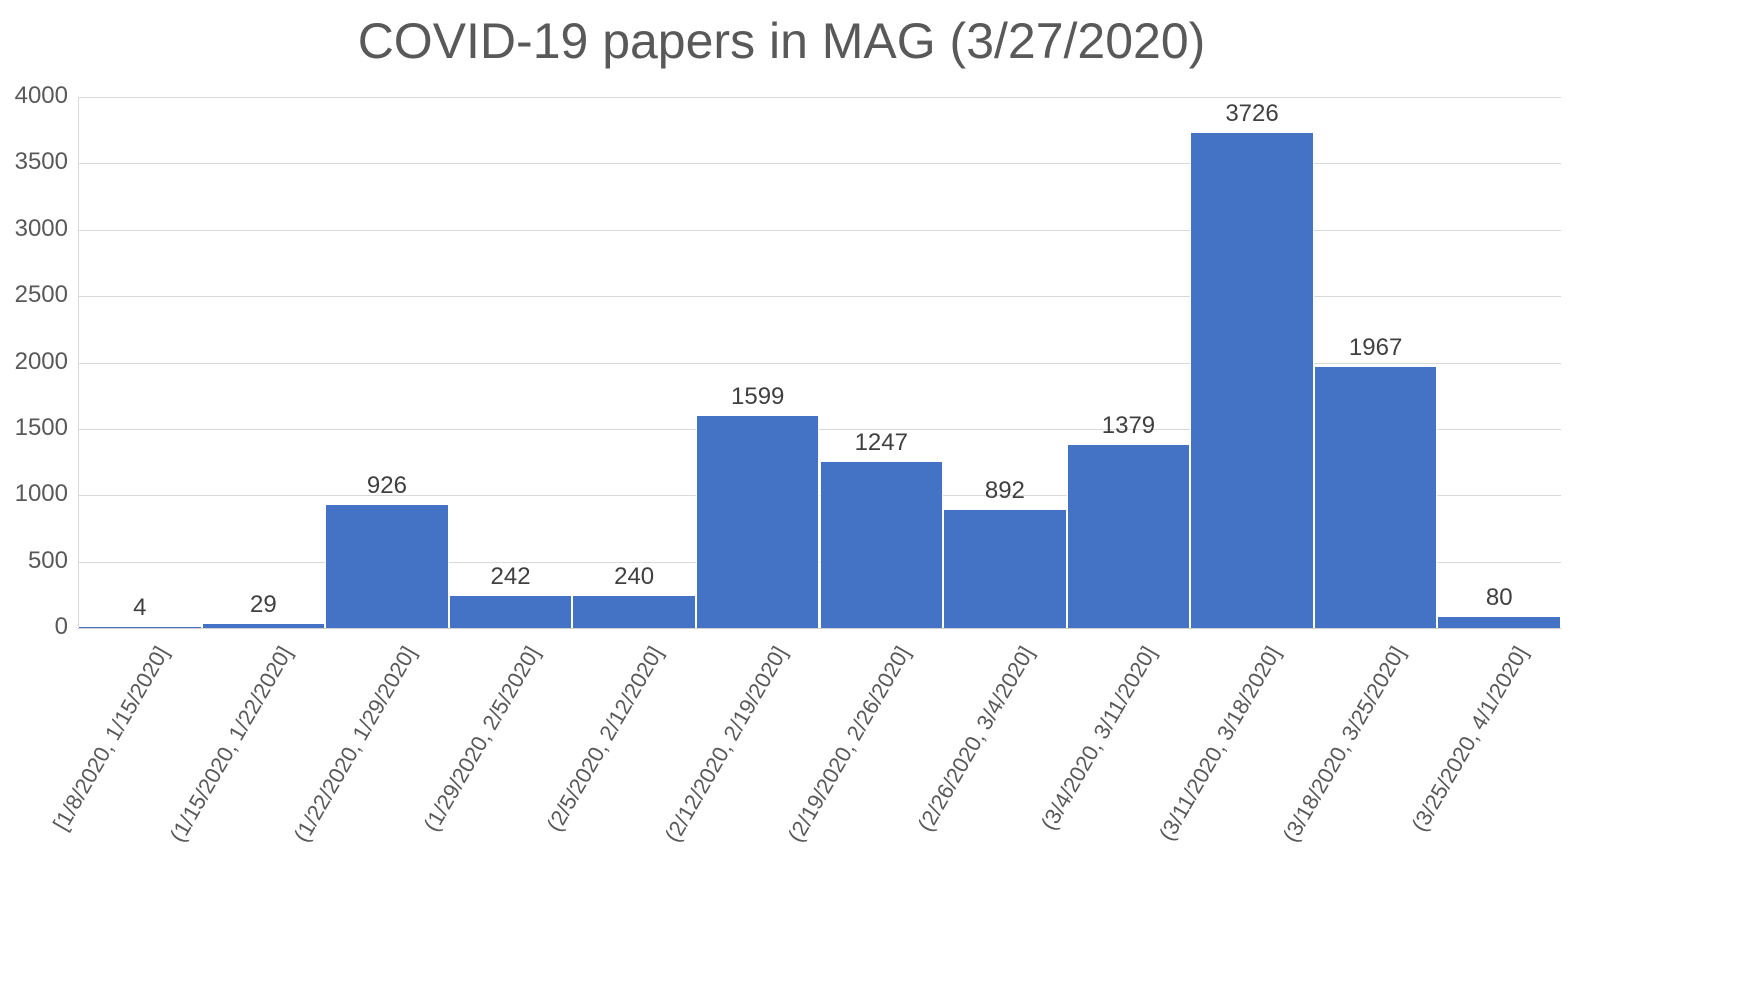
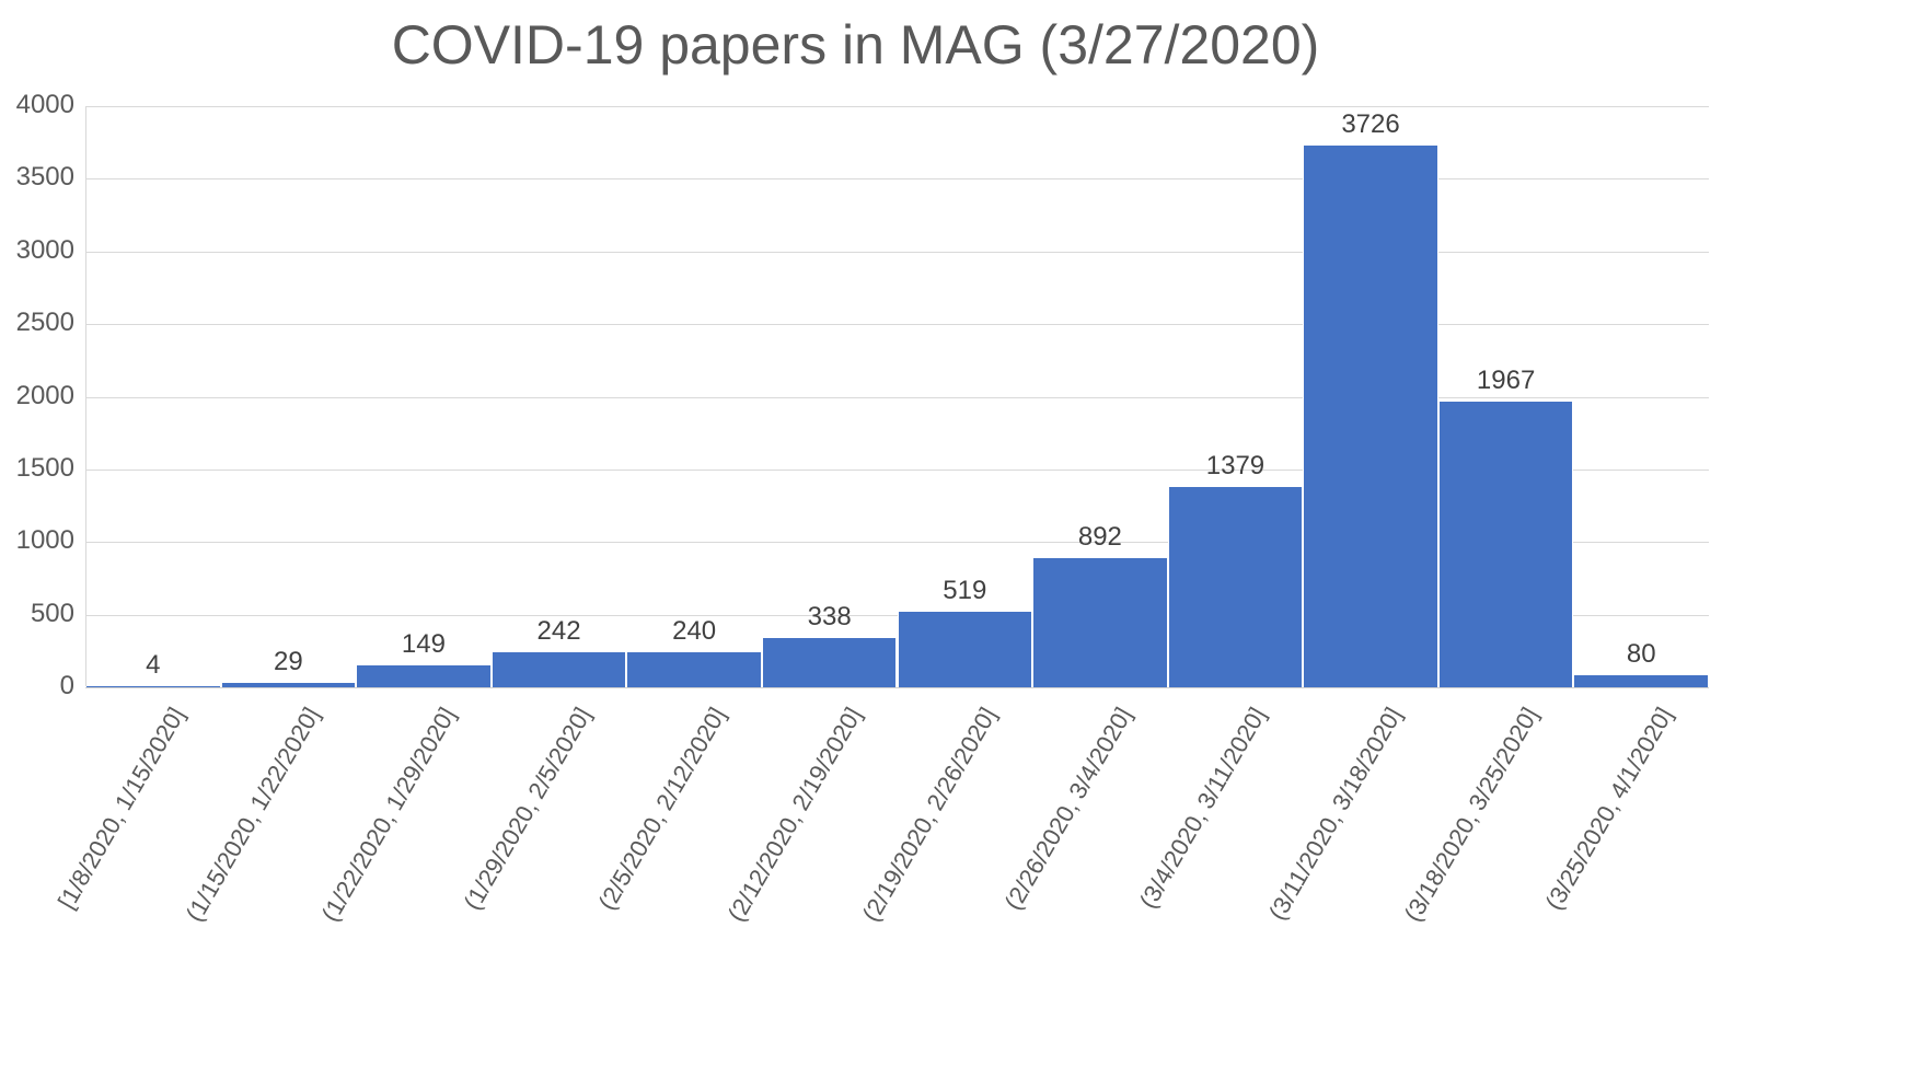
(1/22/2020, 1/29/2020]: 926 -> 149
(2/12/2020, 2/19/2020]: 1599 -> 338
(2/19/2020, 2/26/2020]: 1247 -> 519
